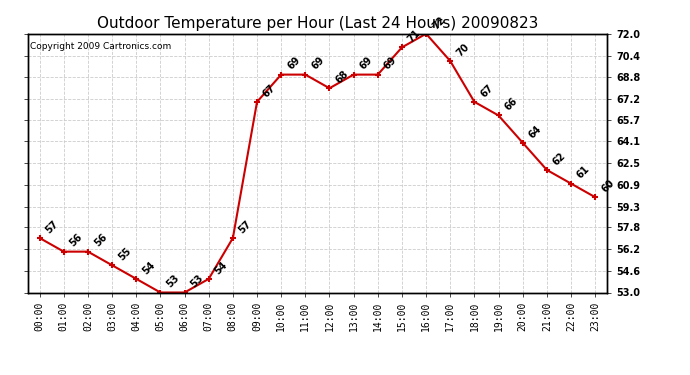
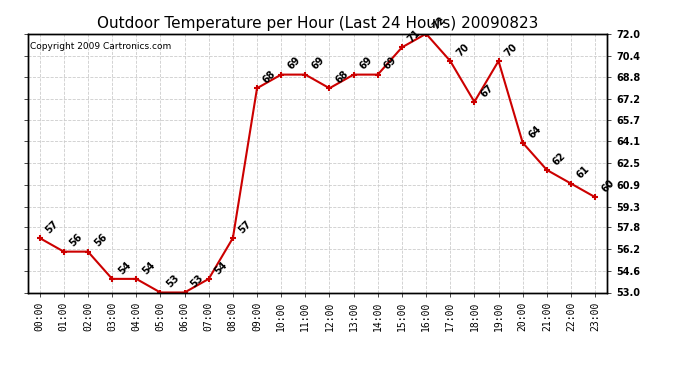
03:00: 55 -> 54
09:00: 67 -> 68
19:00: 66 -> 70
